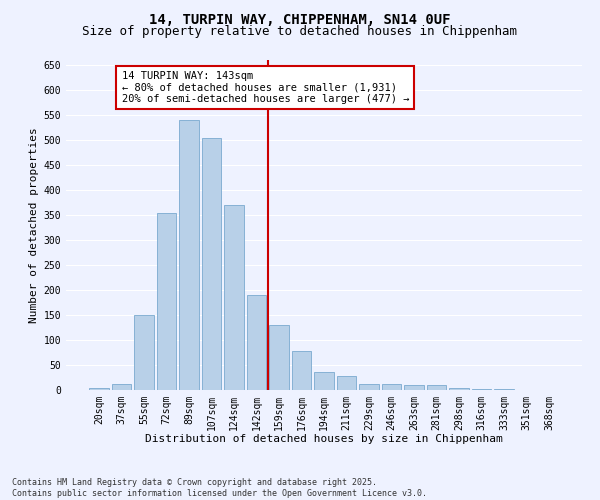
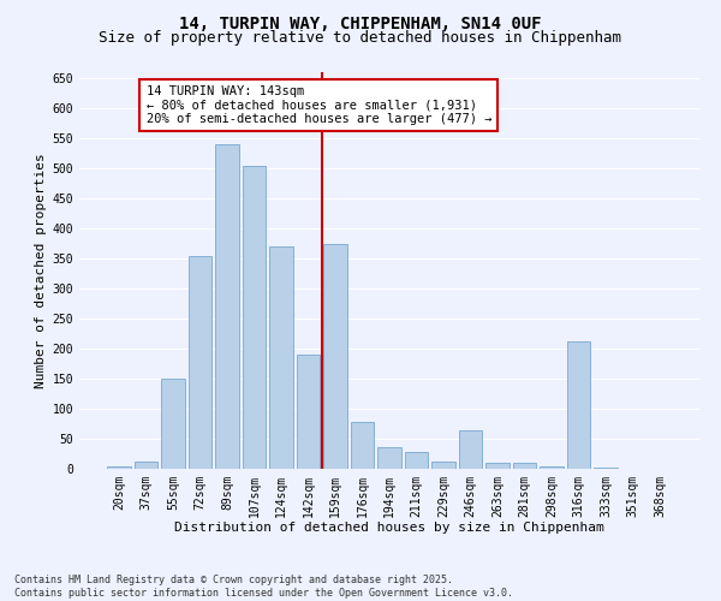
159sqm: 130 -> 374
246sqm: 12 -> 64
316sqm: 2 -> 212
